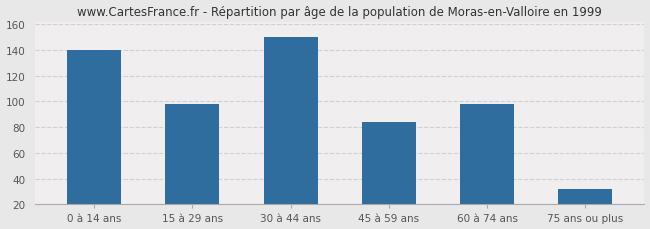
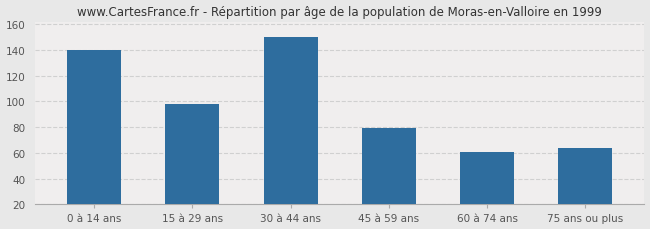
45 à 59 ans: 84 -> 79
60 à 74 ans: 98 -> 61
75 ans ou plus: 32 -> 64
